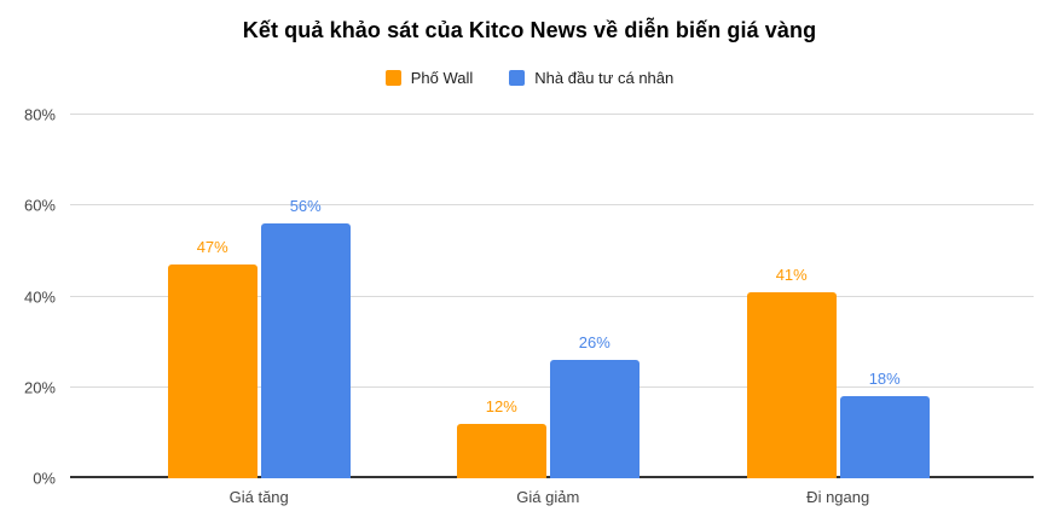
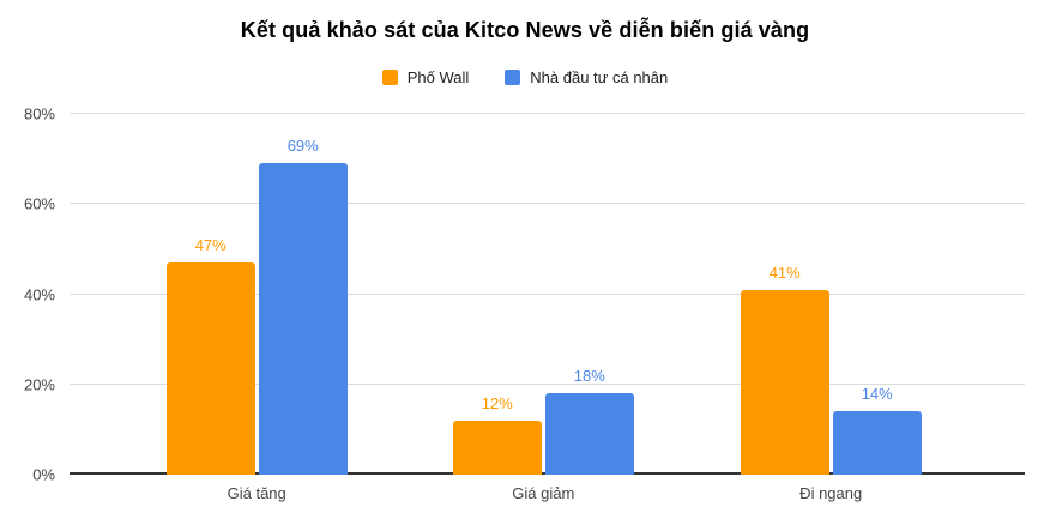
Nhà đầu tư cá nhân/Giá tăng: 56% -> 69%
Nhà đầu tư cá nhân/Giá giảm: 26% -> 18%
Nhà đầu tư cá nhân/Đi ngang: 18% -> 14%
